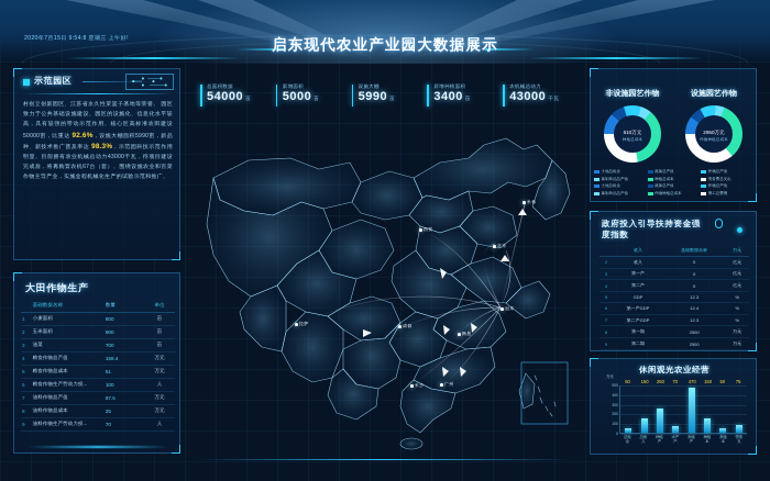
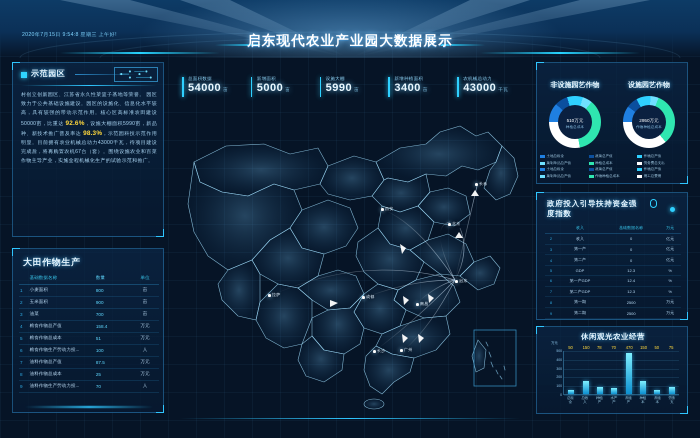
种植产: 250 -> 78
